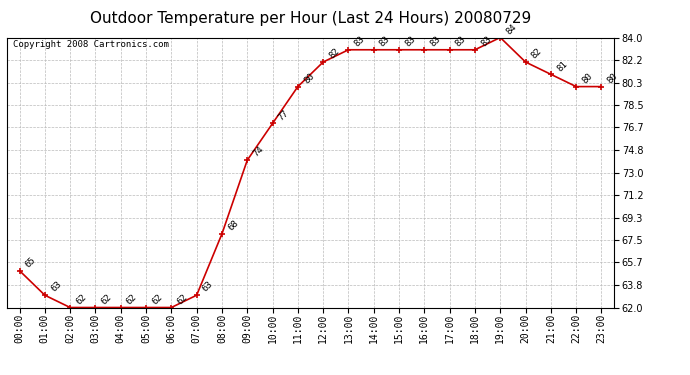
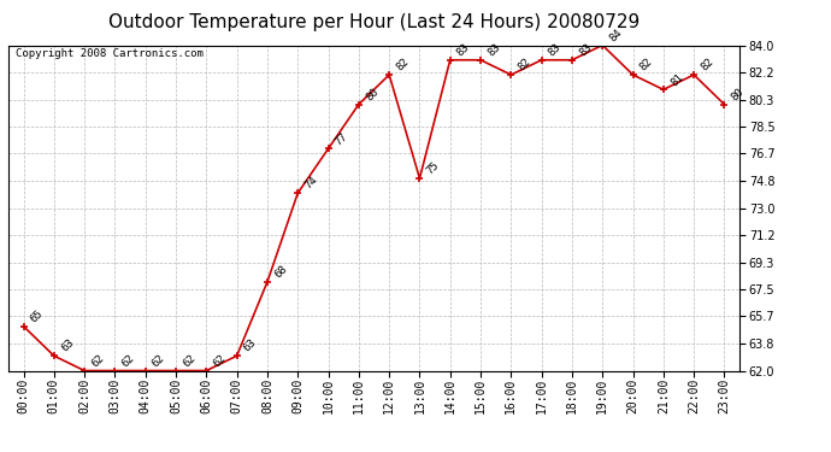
13:00: 83 -> 75
16:00: 83 -> 82
22:00: 80 -> 82
